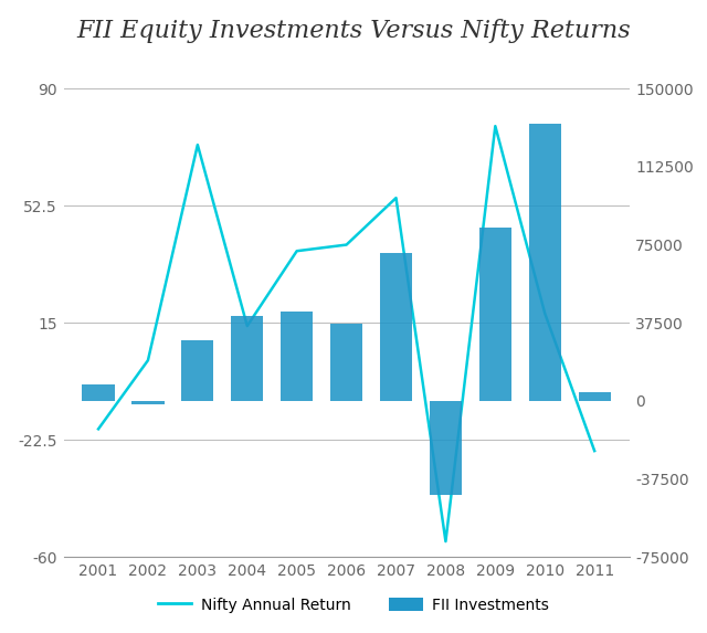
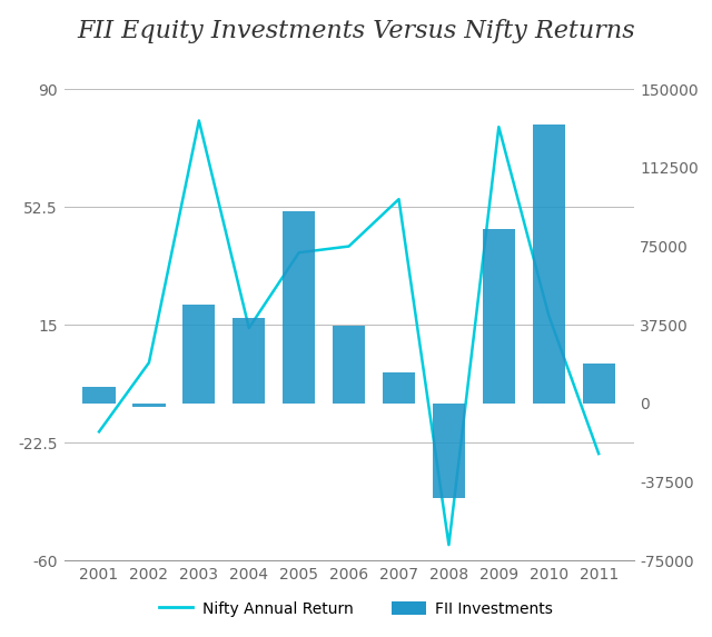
FII Investments/2003: 29000 -> 47000
Nifty Annual Return/2003: 72 -> 80
FII Investments/2005: 43000 -> 92000
FII Investments/2007: 71000 -> 15000
FII Investments/2011: 4000 -> 19000
